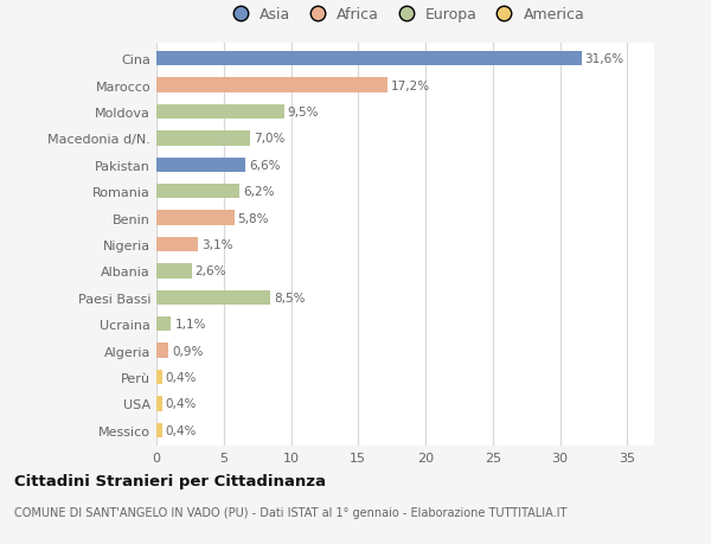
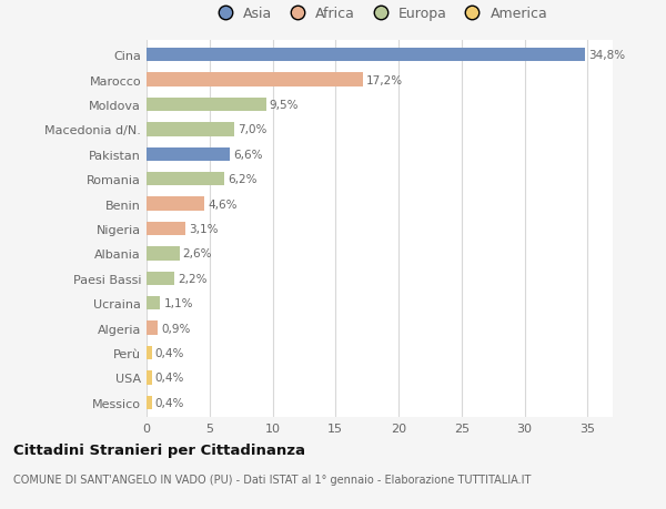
Cina: 31,6% -> 34,8%
Benin: 5,8% -> 4,6%
Paesi Bassi: 8,5% -> 2,2%
